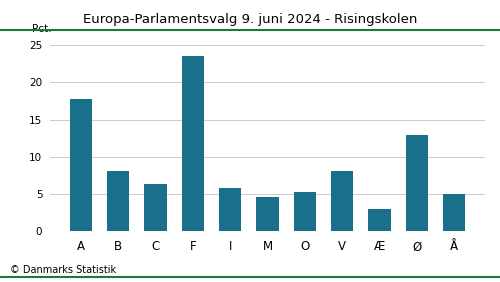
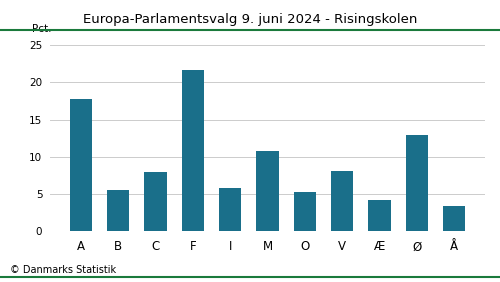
B: 8.1 -> 5.6
C: 6.4 -> 8.0
F: 23.5 -> 21.6
M: 4.6 -> 10.8
Æ: 3.0 -> 4.2
Å: 5.0 -> 3.4
